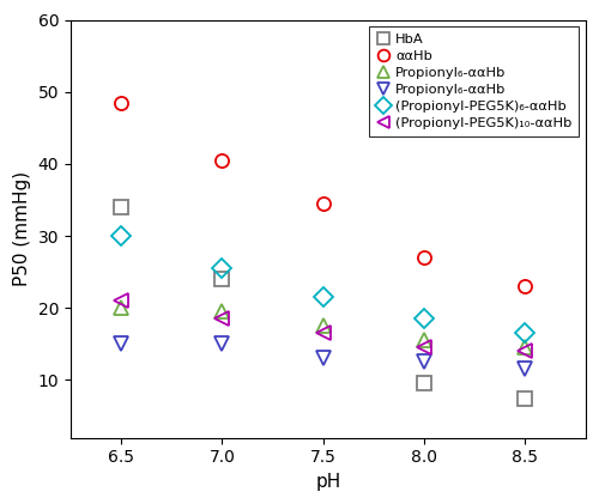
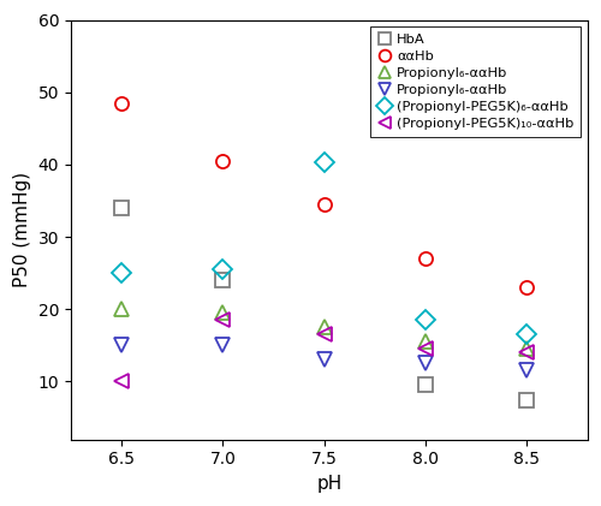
(Propionyl-PEG5K)₆-ααHb/6.5: 30.0 -> 25.0
(Propionyl-PEG5K)₁₀-ααHb/6.5: 21.0 -> 10.0
(Propionyl-PEG5K)₆-ααHb/7.5: 21.5 -> 40.4
